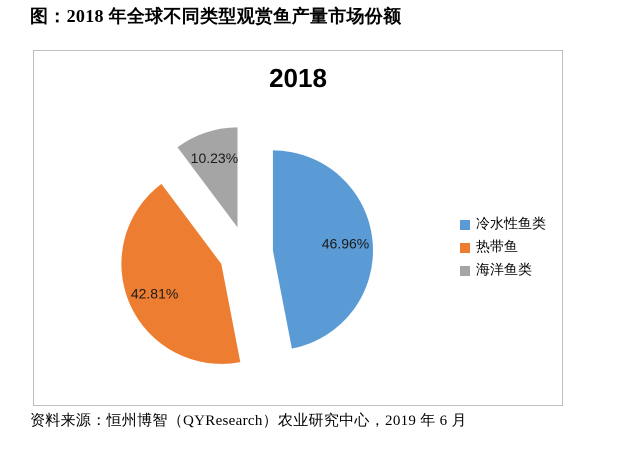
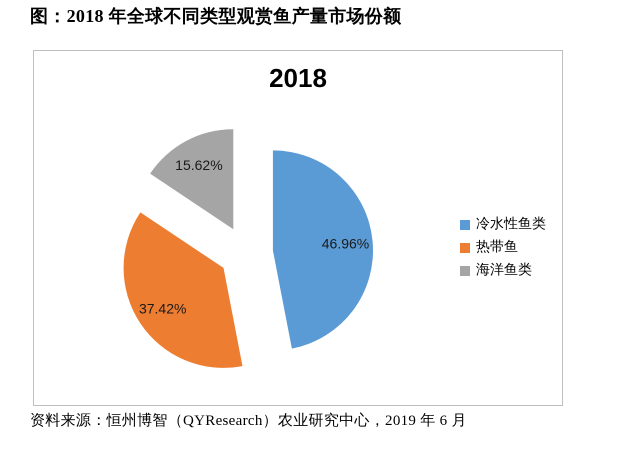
热带鱼: 42.81% -> 37.42%
海洋鱼类: 10.23% -> 15.62%
